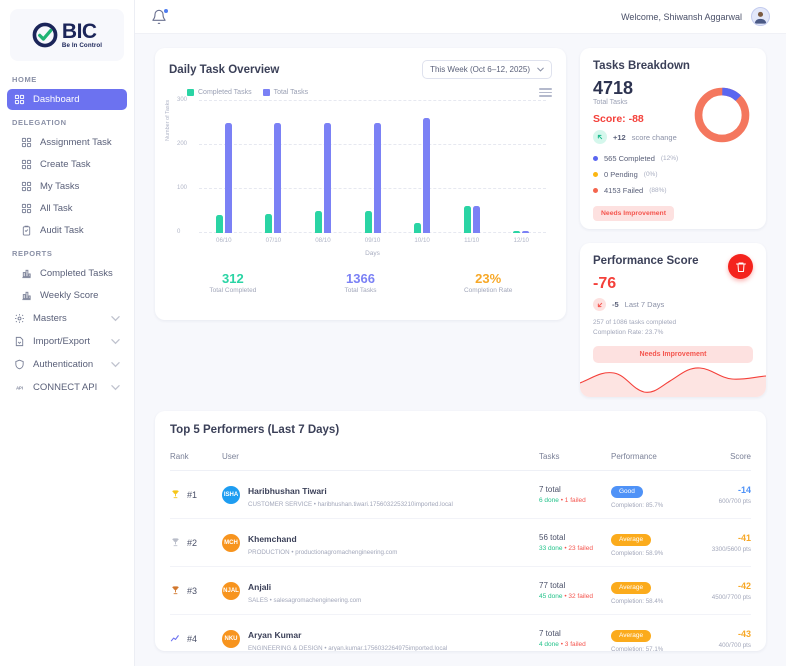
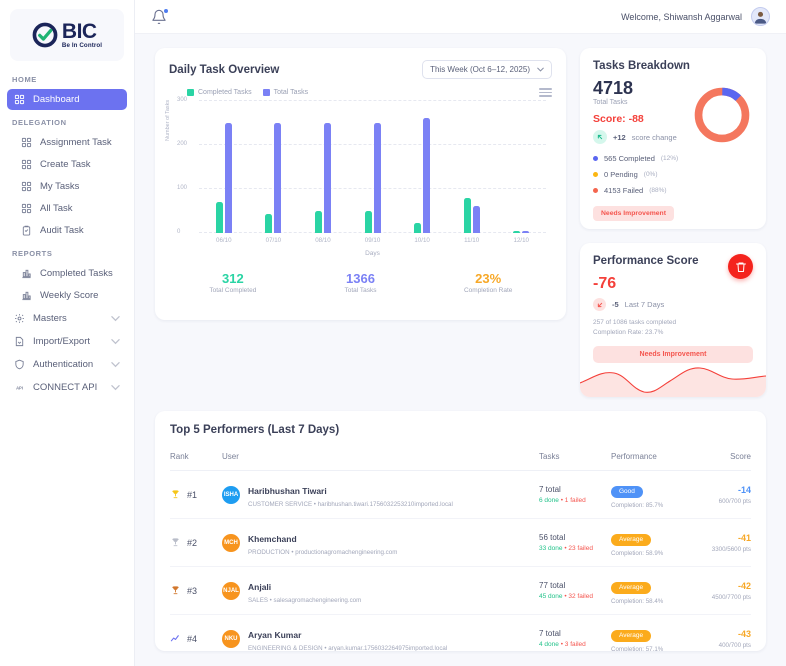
Completed Tasks/06/10: 40 -> 70
Completed Tasks/11/10: 60 -> 80
